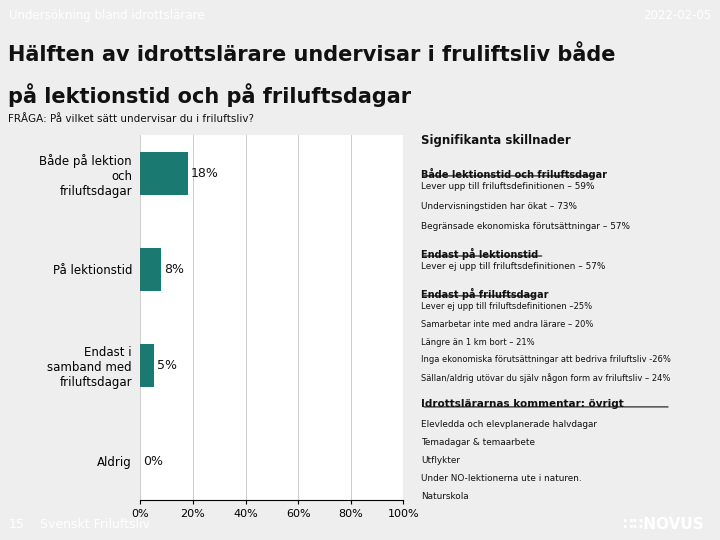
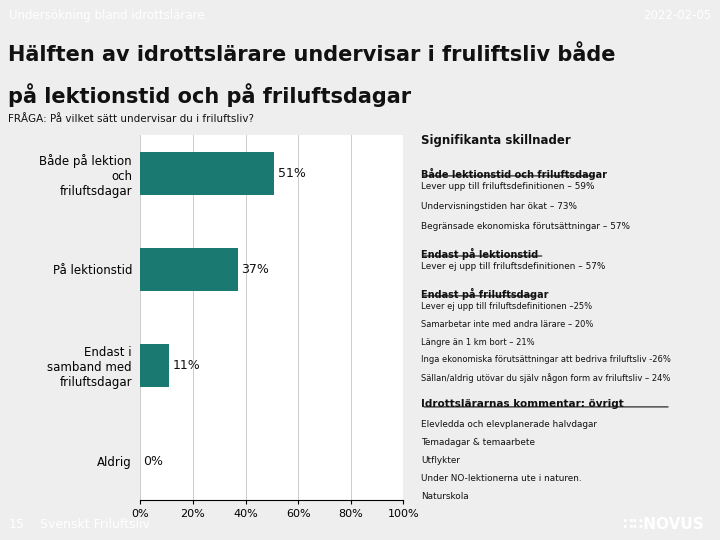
Både på lektion och friluftsdagar: 18% -> 51%
På lektionstid: 8% -> 37%
Endast i samband med friluftsdagar: 5% -> 11%
